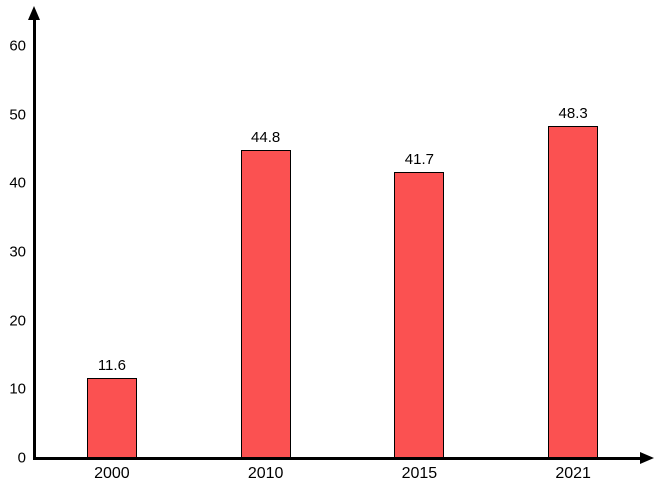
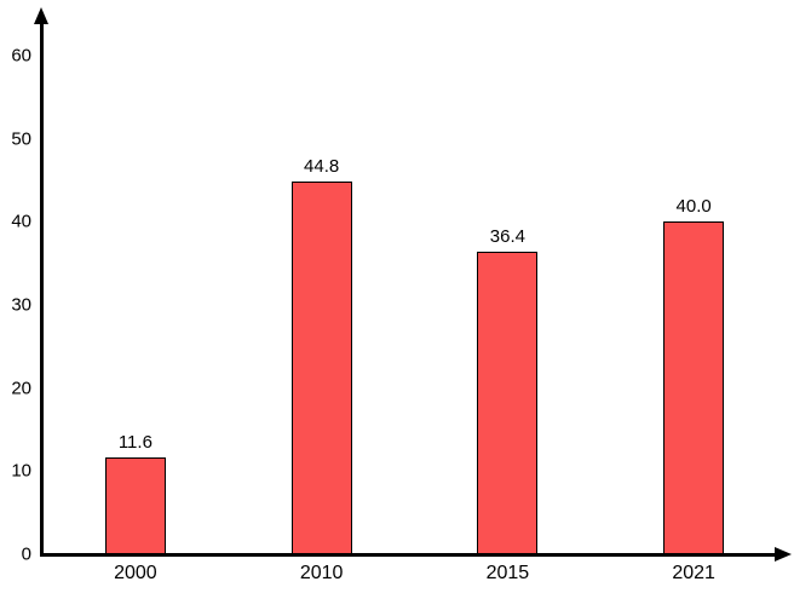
2015: 41.7 -> 36.4
2021: 48.3 -> 40.0
